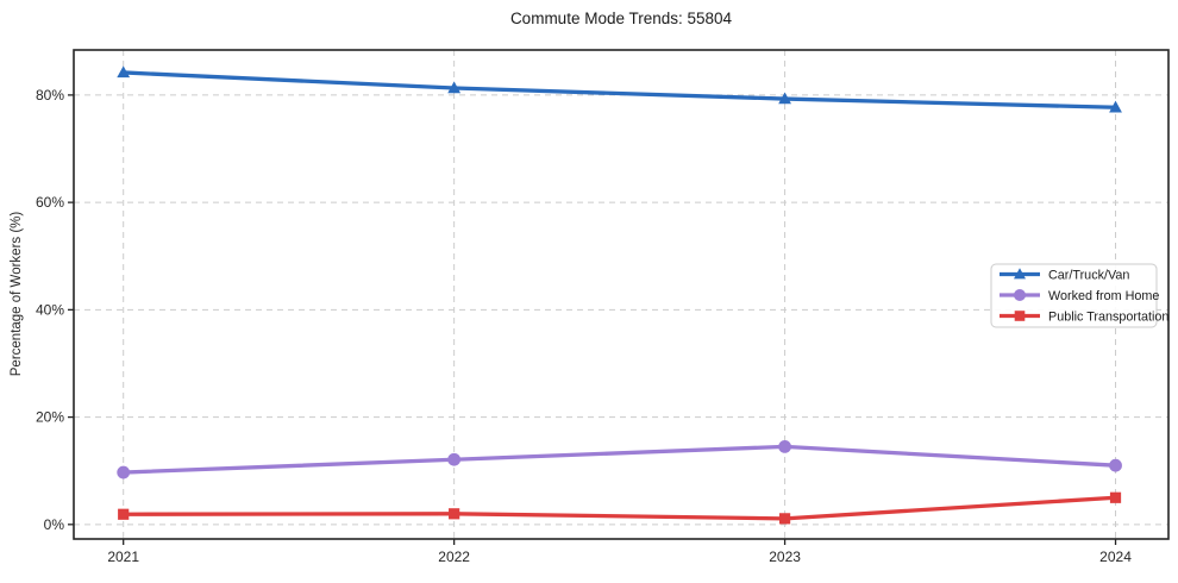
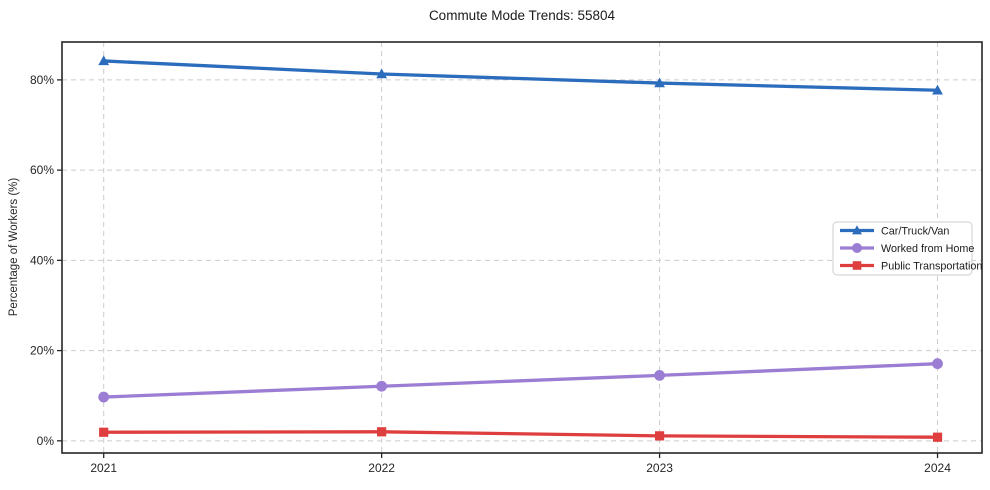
Worked from Home/2024: 11% -> 17%
Public Transportation/2024: 5% -> 1%
